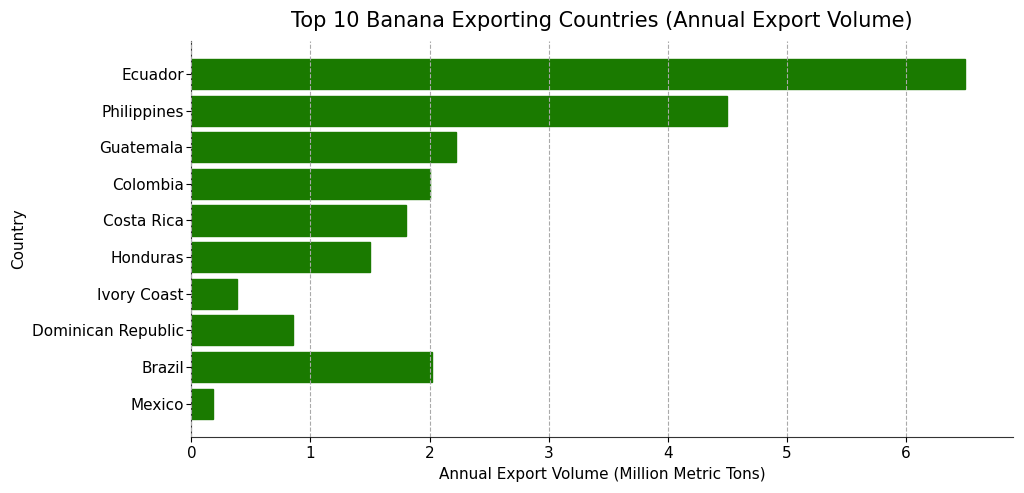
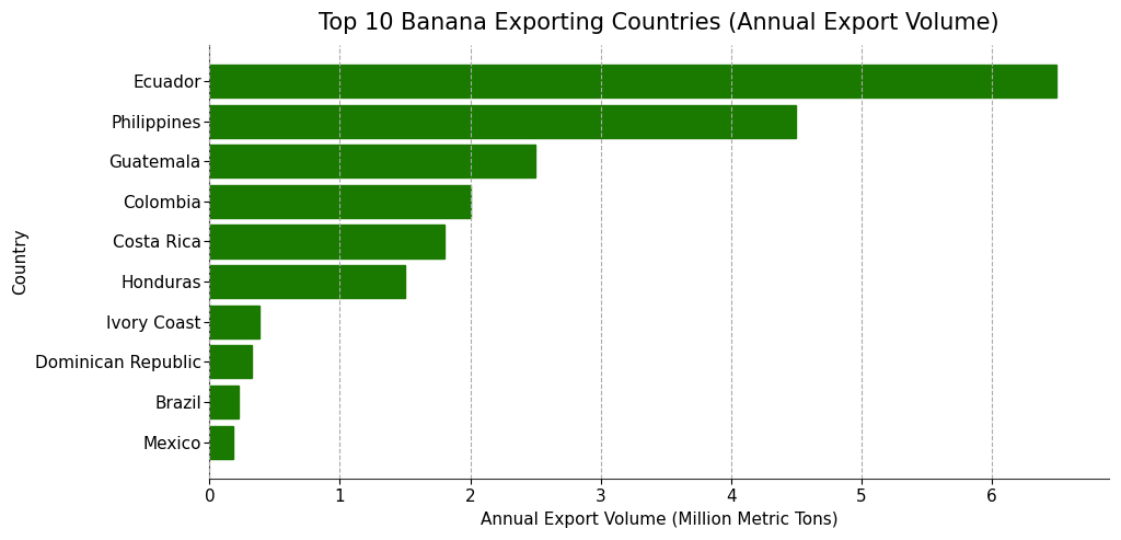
Guatemala: 2.22 -> 2.50
Dominican Republic: 0.85 -> 0.32
Brazil: 2.02 -> 0.22
